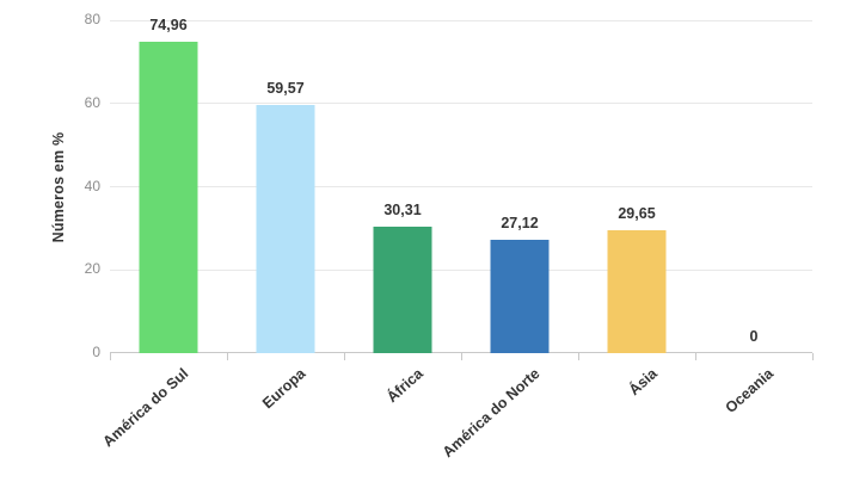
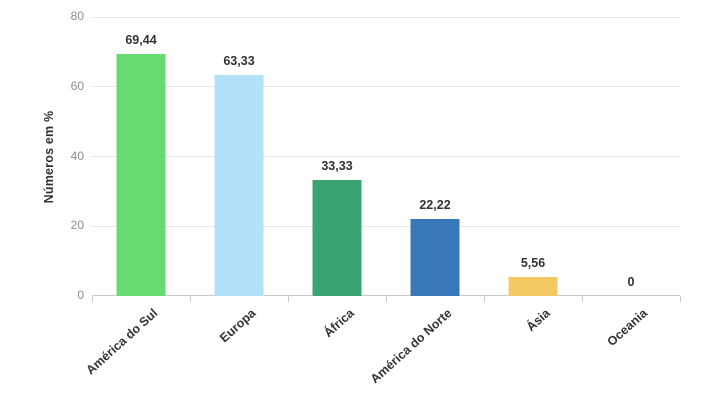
América do Sul: 74,96 -> 69,44
Europa: 59,57 -> 63,33
África: 30,31 -> 33,33
América do Norte: 27,12 -> 22,22
Ásia: 29,65 -> 5,56
